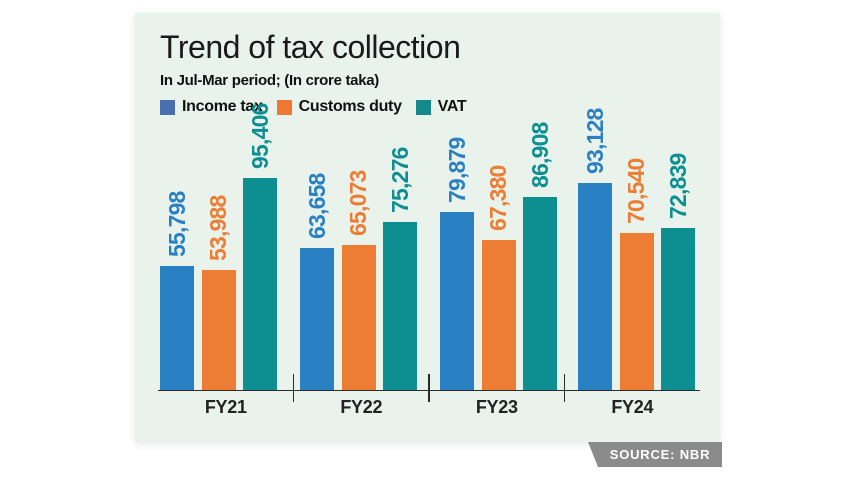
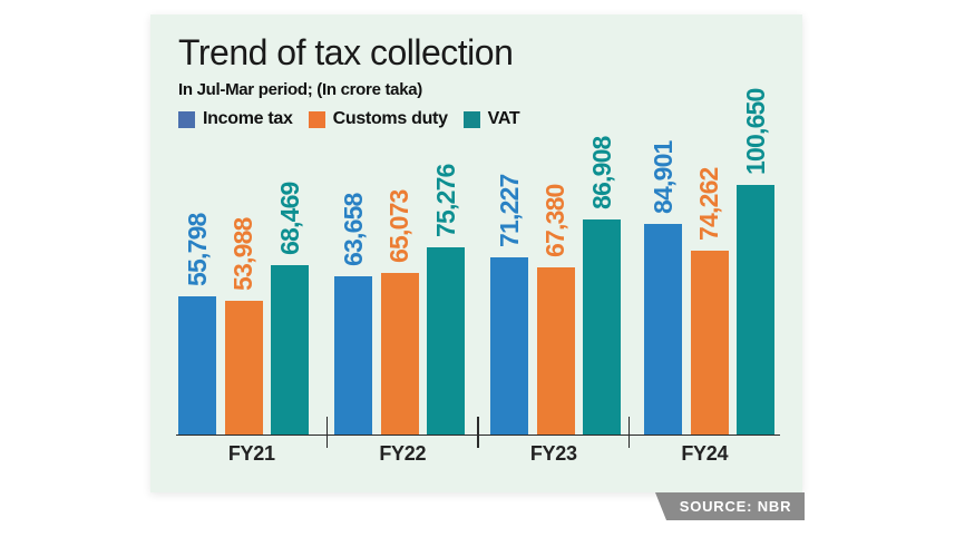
VAT/FY21: 95,406 -> 68,469
Income tax/FY23: 79,879 -> 71,227
Income tax/FY24: 93,128 -> 84,901
Customs duty/FY24: 70,540 -> 74,262
VAT/FY24: 72,839 -> 100,650
